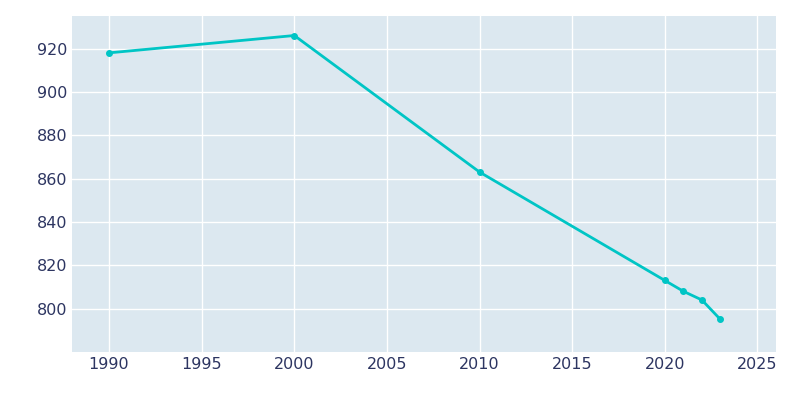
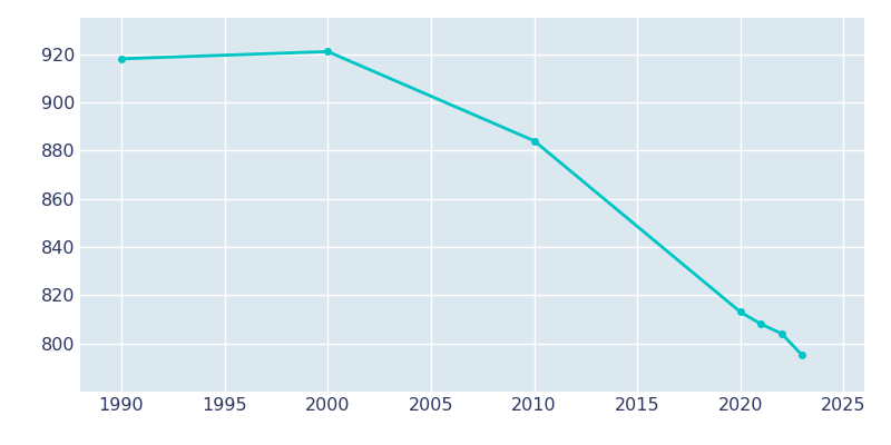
2000: 926 -> 921
2010: 863 -> 884
